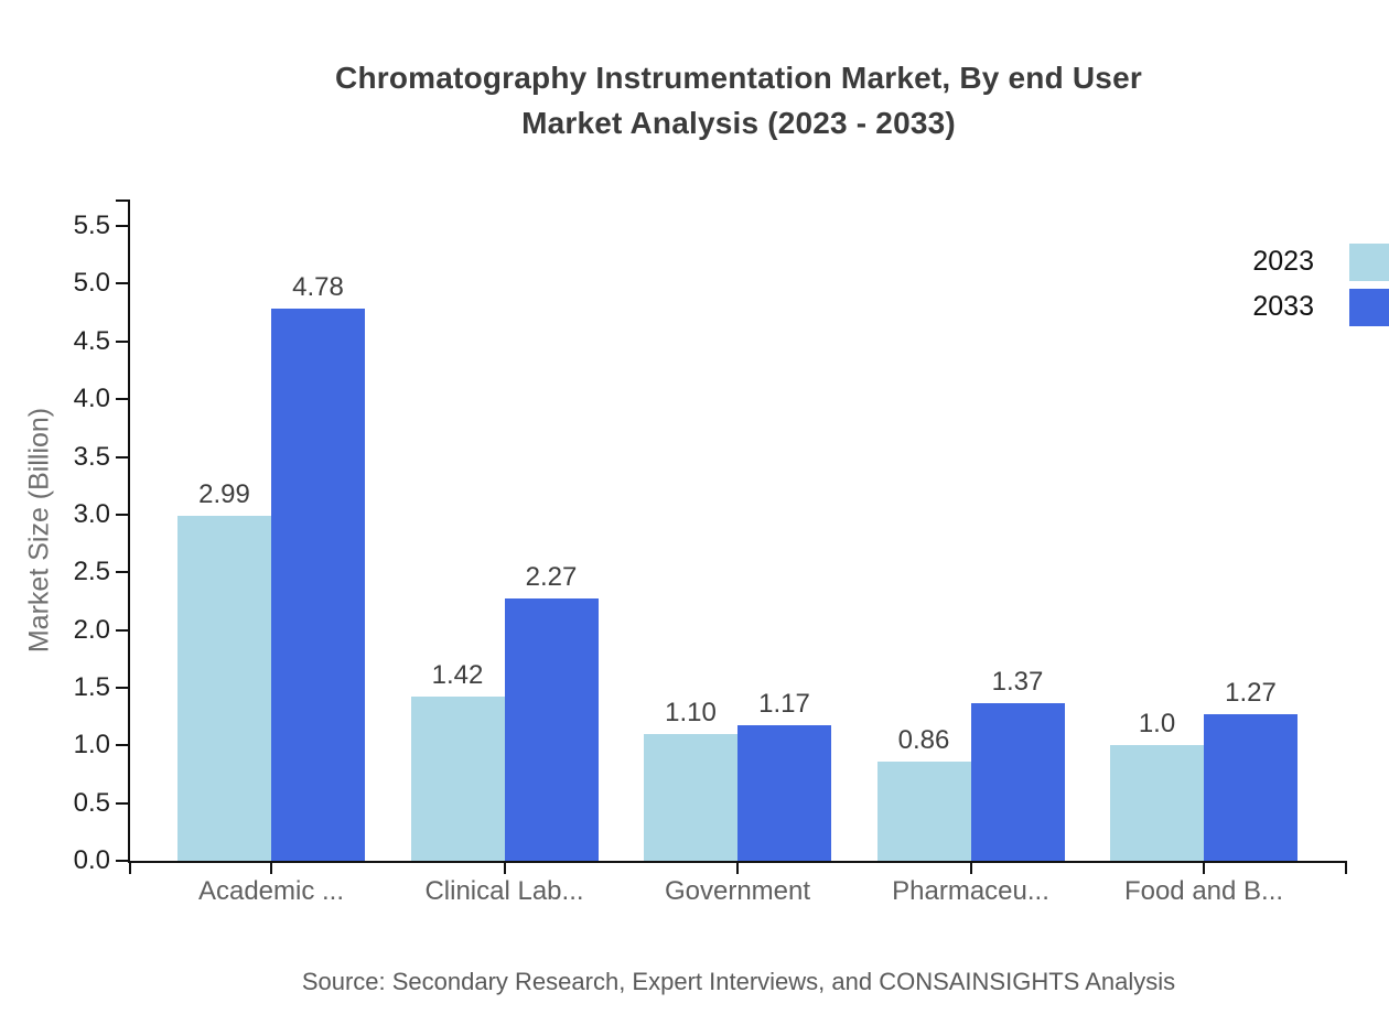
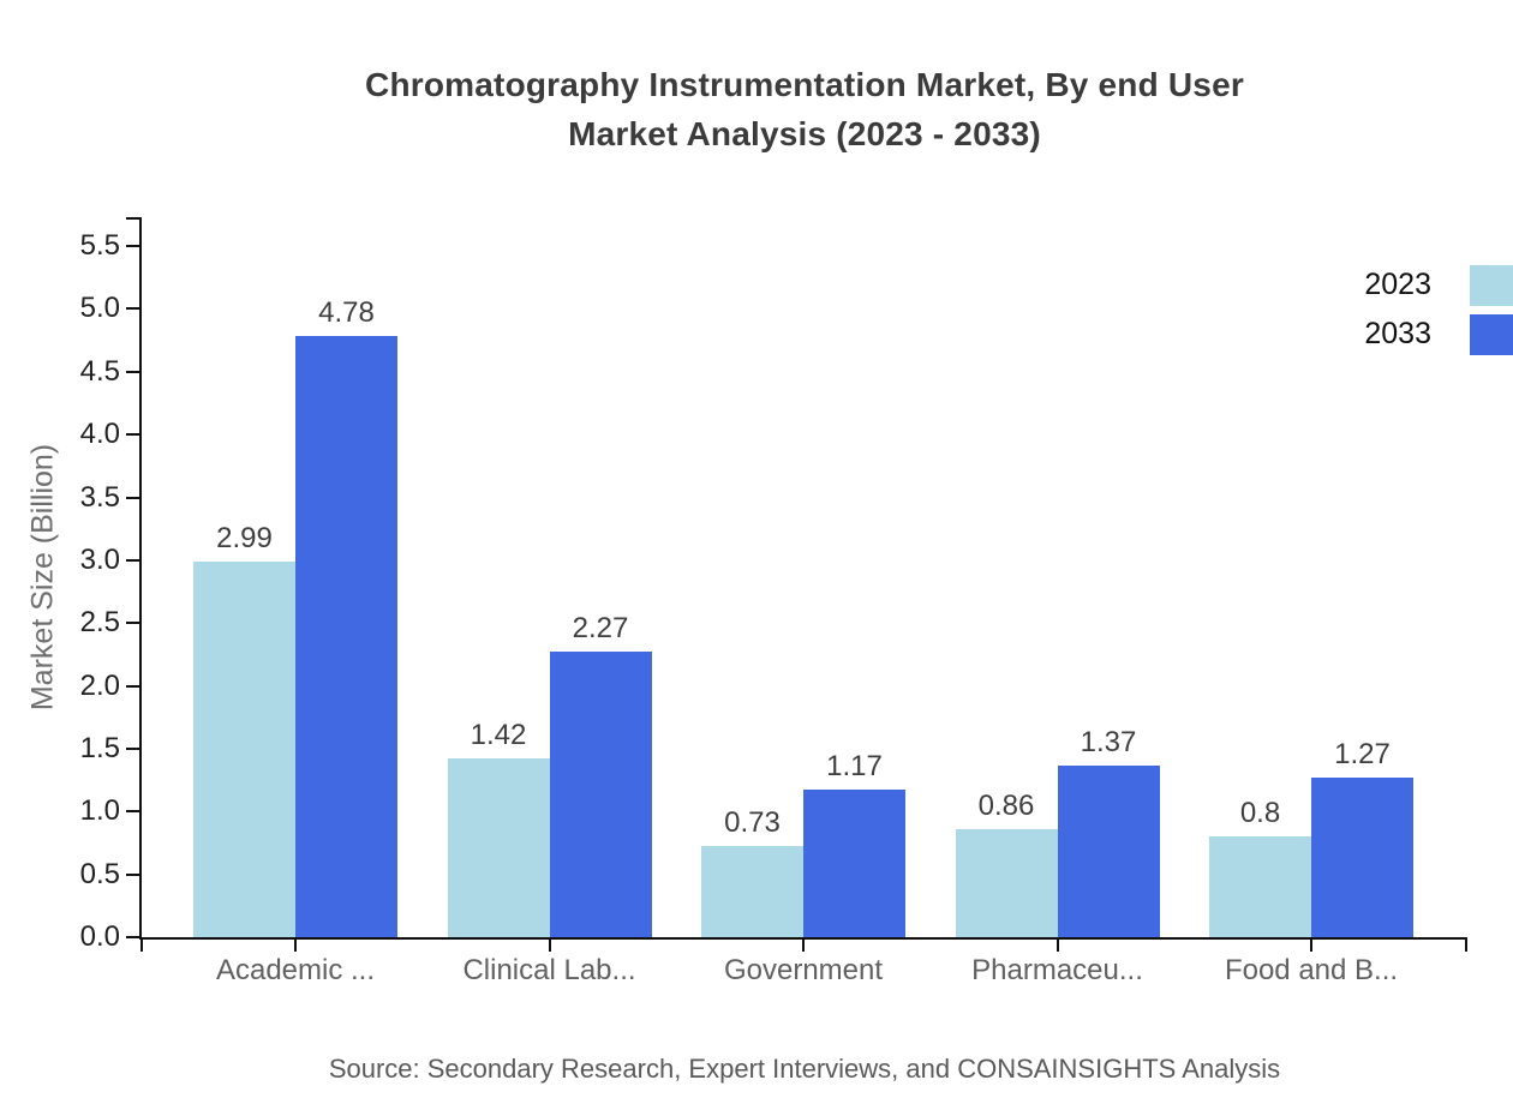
2023/Government: 1.10 -> 0.73
2023/Food and B...: 1.0 -> 0.8
